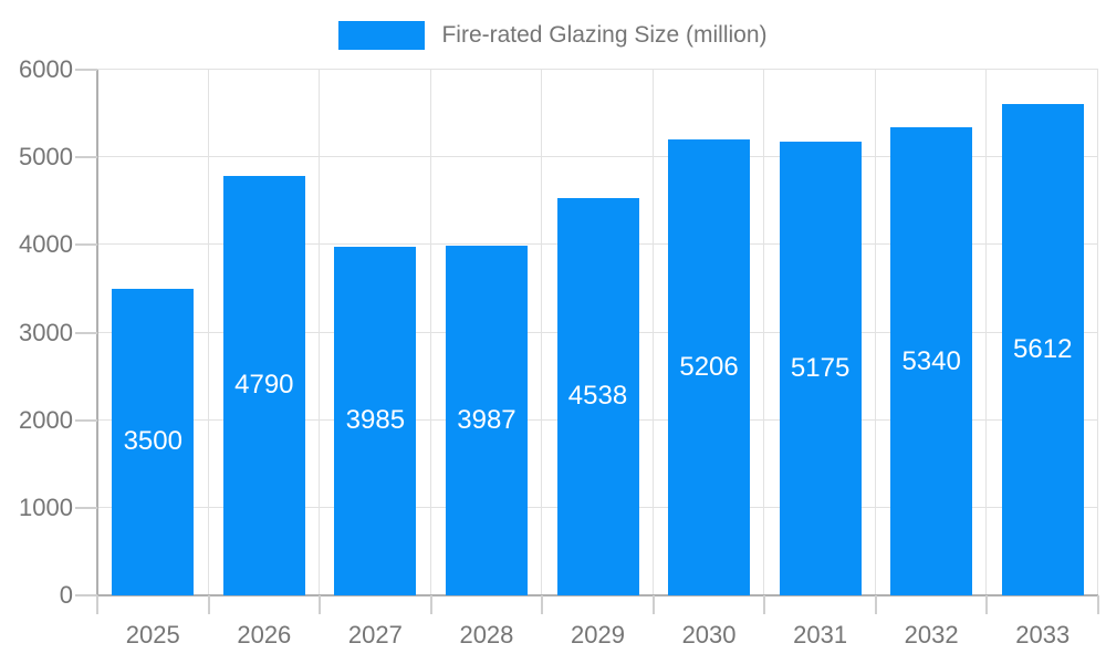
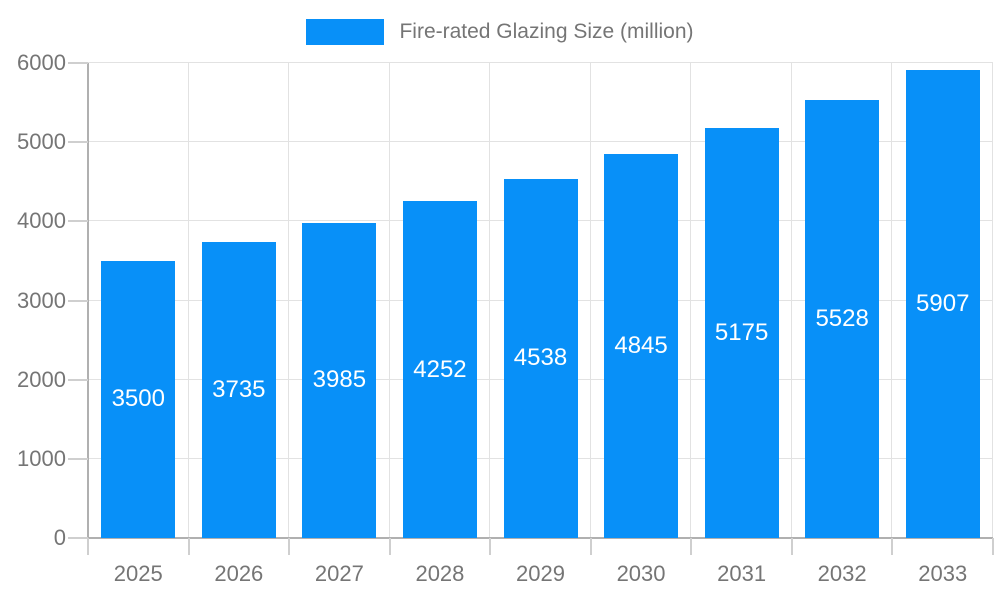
2026: 4790 -> 3735
2028: 3987 -> 4252
2030: 5206 -> 4845
2032: 5340 -> 5528
2033: 5612 -> 5907
